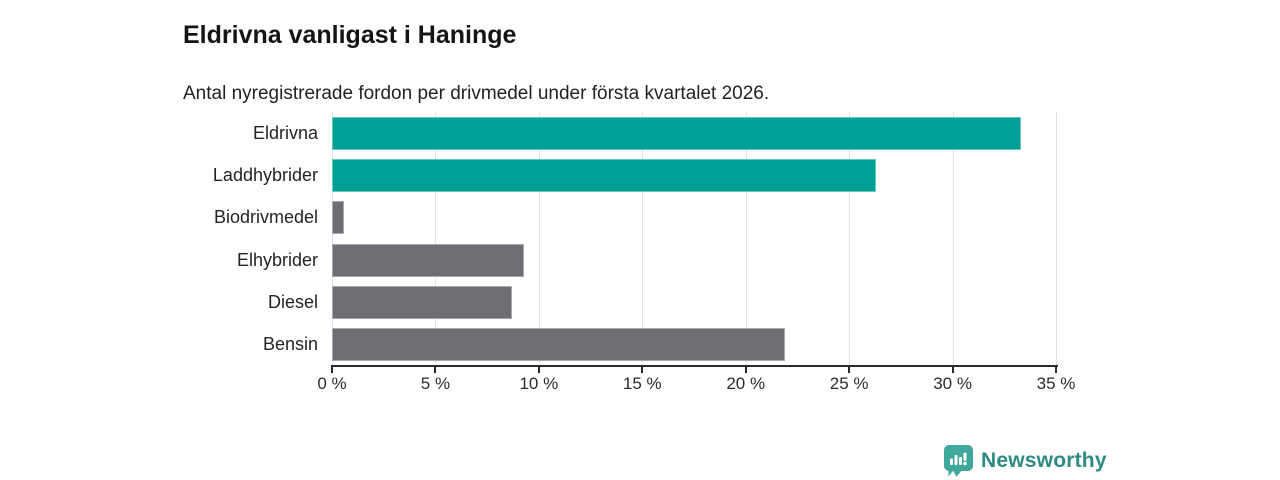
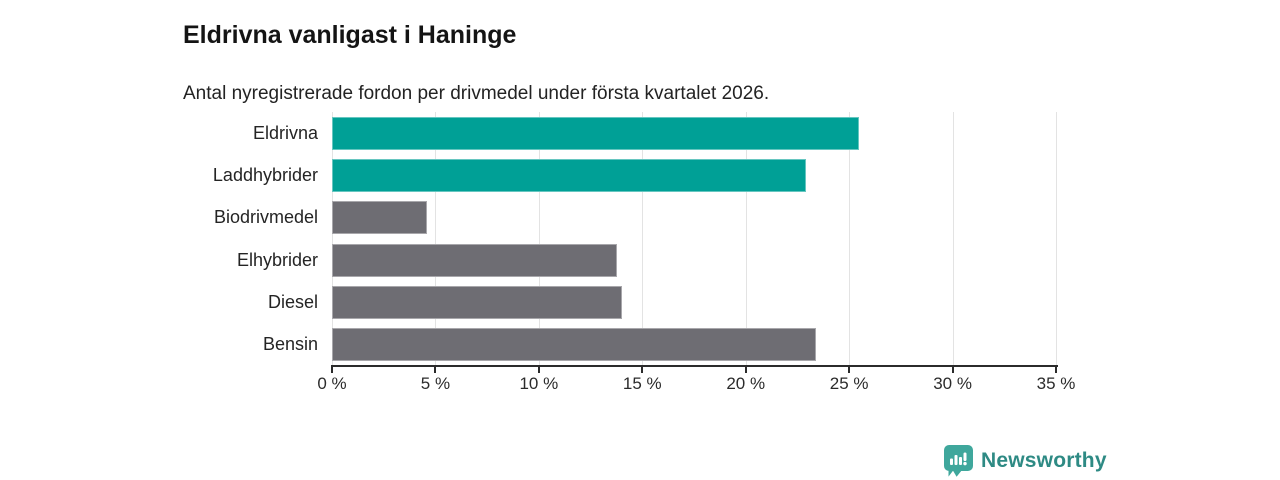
Eldrivna: 33.3% -> 25.5%
Laddhybrider: 26.3% -> 22.9%
Biodrivmedel: 0.6% -> 4.6%
Elhybrider: 9.3% -> 13.8%
Diesel: 8.7% -> 14.0%
Bensin: 21.9% -> 23.4%
